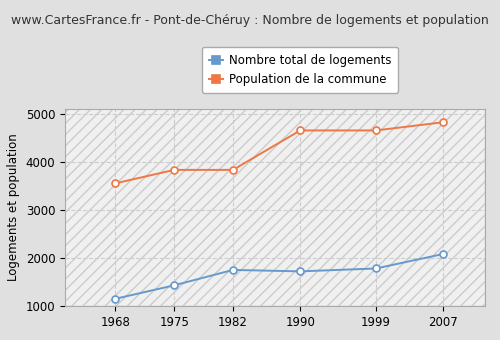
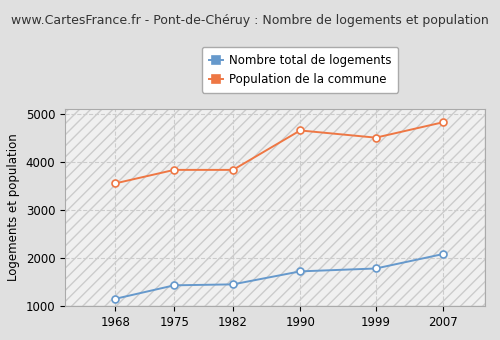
Nombre total de logements/1982: 1750 -> 1450
Population de la commune/1999: 4650 -> 4500
